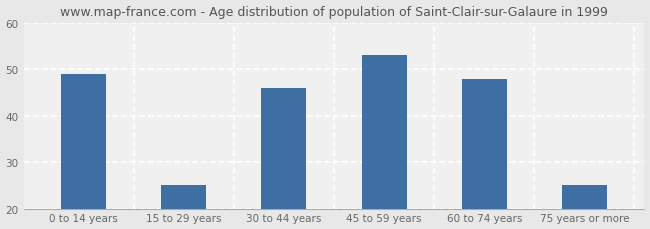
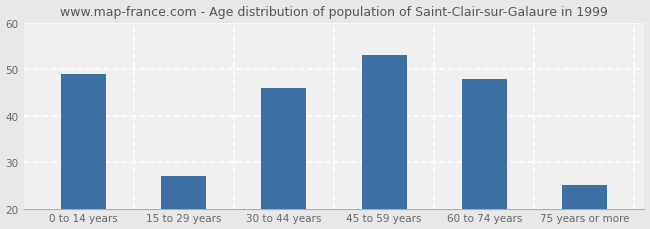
15 to 29 years: 25 -> 27
